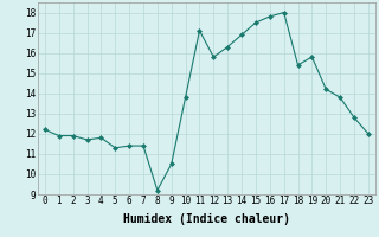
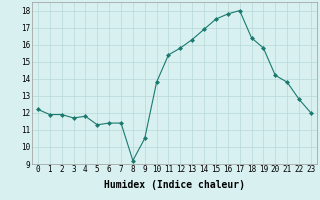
11: 17.1 -> 15.4
18: 15.4 -> 16.4
